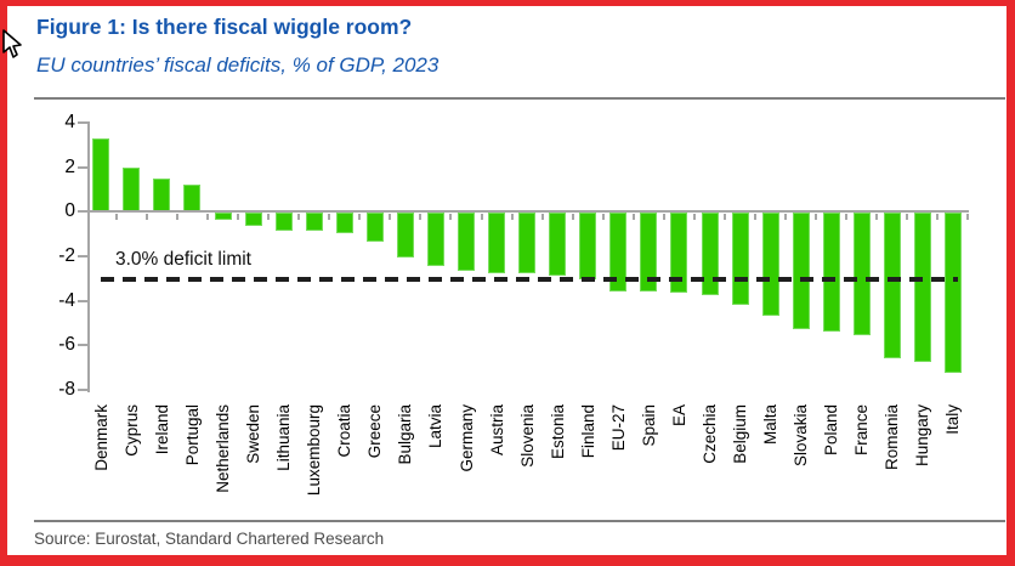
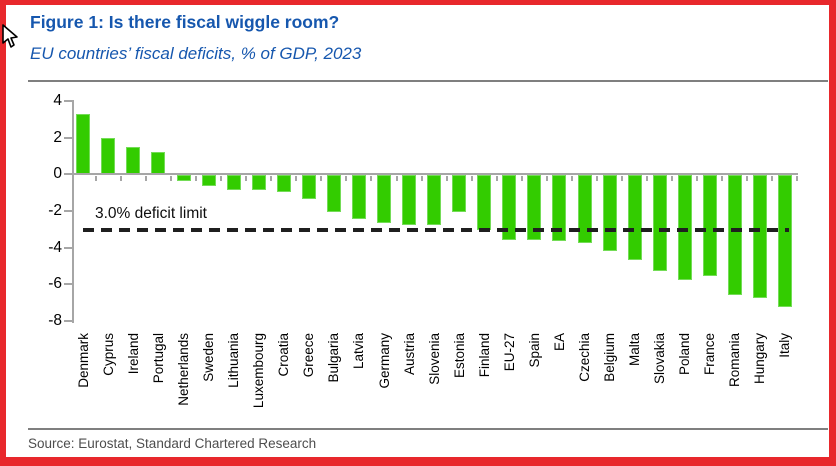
Estonia: -2.8 -> -2.0
Poland: -5.3 -> -5.7
